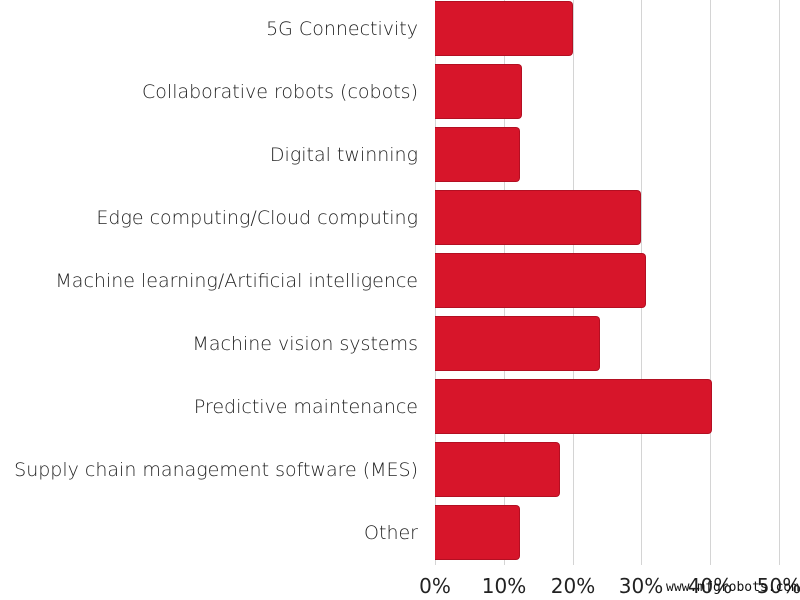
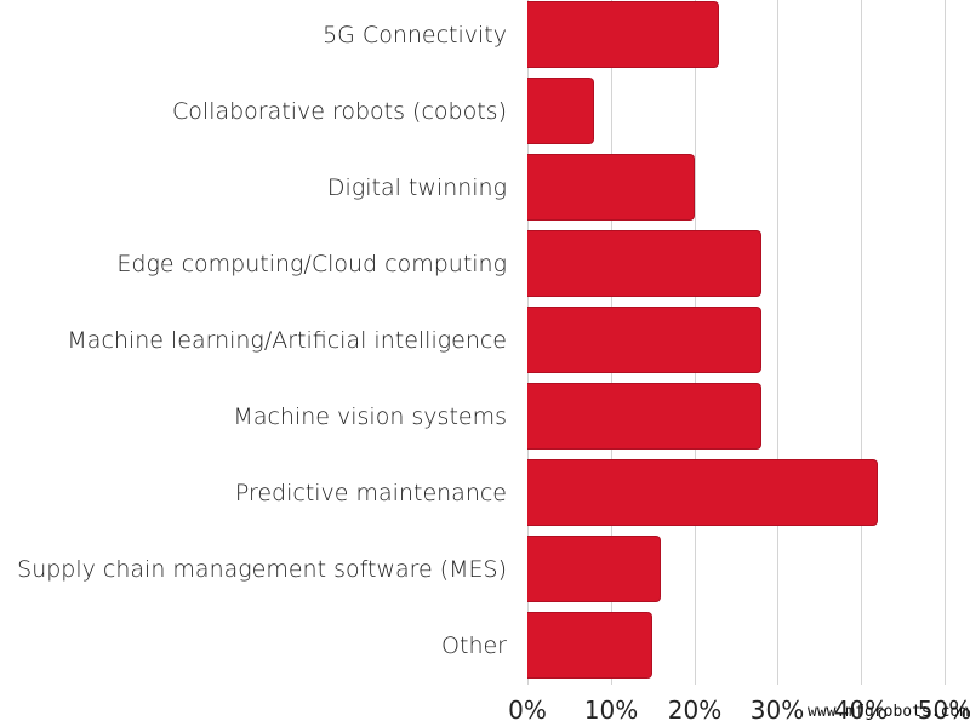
5G Connectivity: 20% -> 23%
Collaborative robots (cobots): 13% -> 8%
Digital twinning: 12% -> 20%
Edge computing/Cloud computing: 30% -> 28%
Machine learning/Artificial intelligence: 31% -> 28%
Machine vision systems: 24% -> 28%
Predictive maintenance: 40% -> 42%
Supply chain management software (MES): 18% -> 16%
Other: 12% -> 15%
